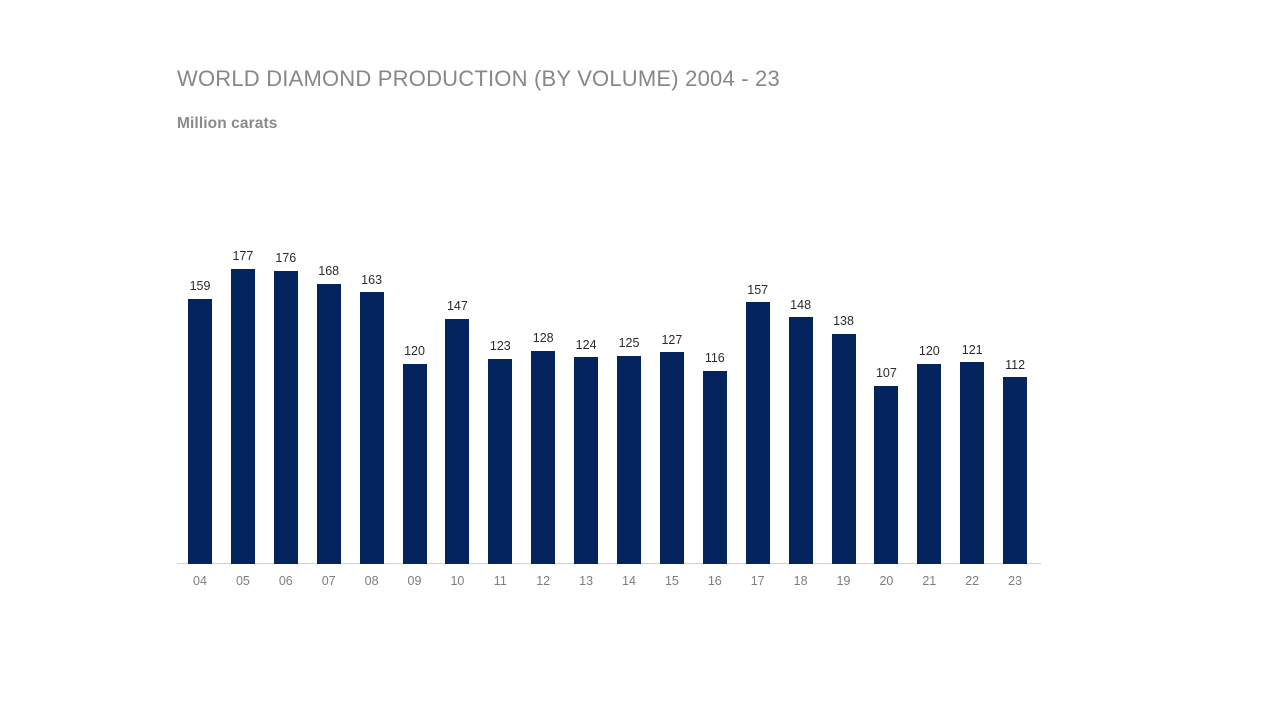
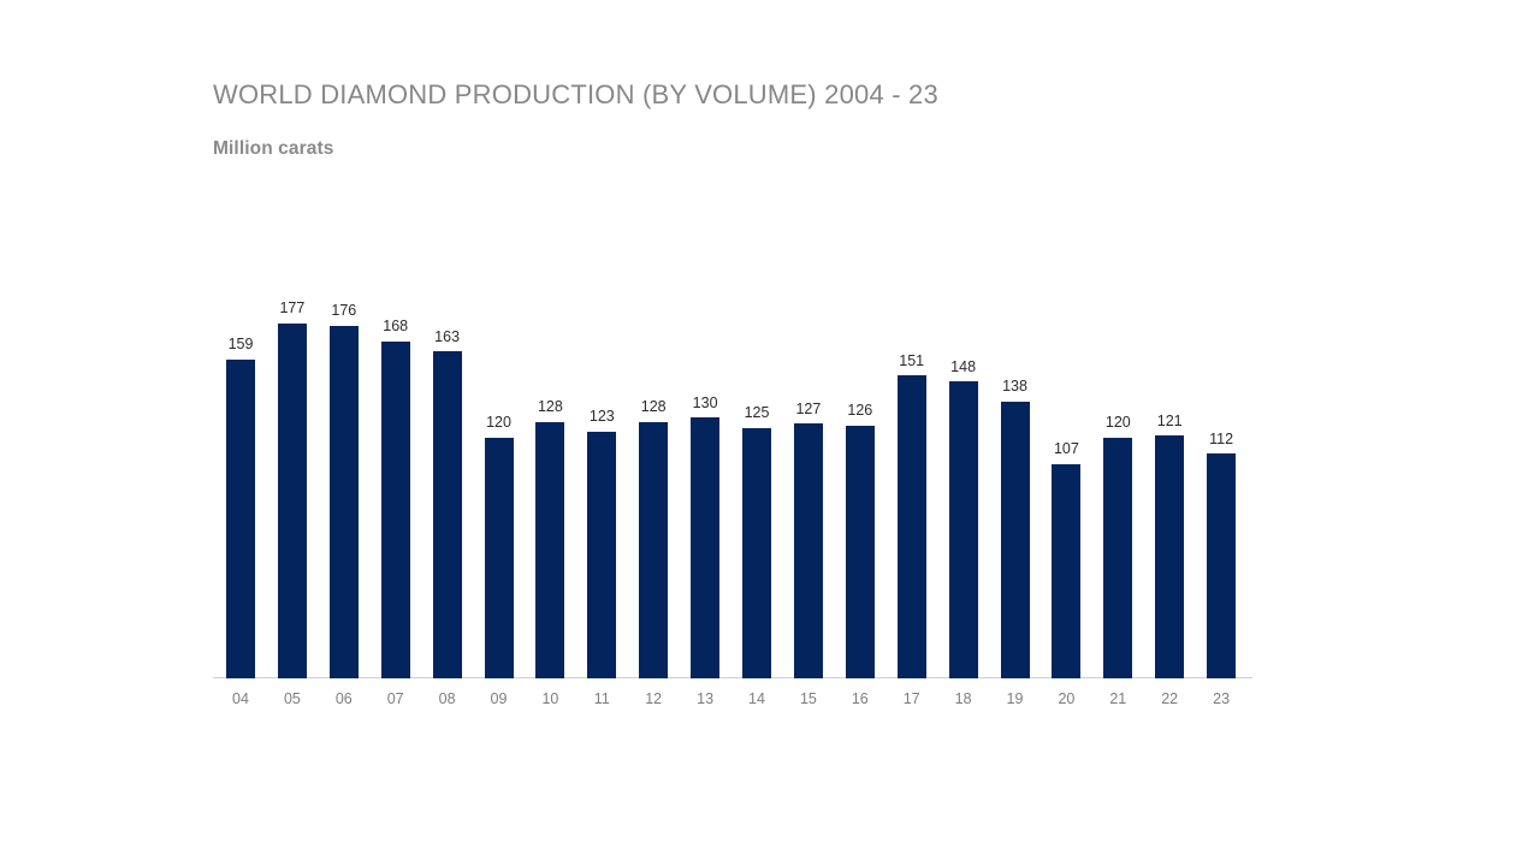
10: 147 -> 128
13: 124 -> 130
16: 116 -> 126
17: 157 -> 151
